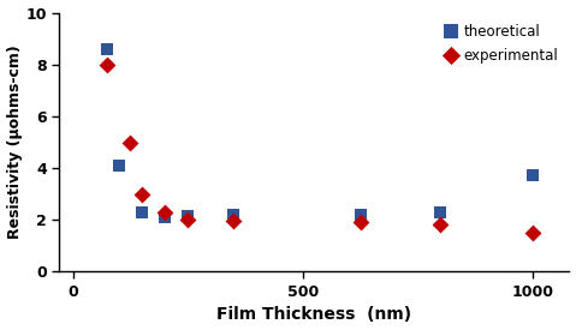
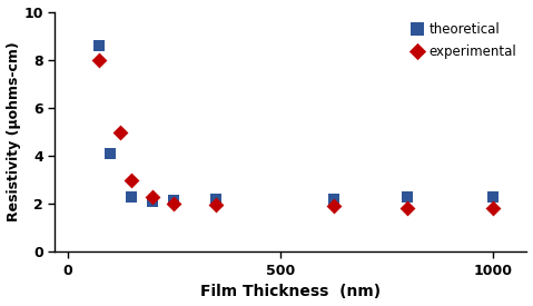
theoretical/1000: 3.75 -> 2.30
experimental/1000: 1.50 -> 1.85
